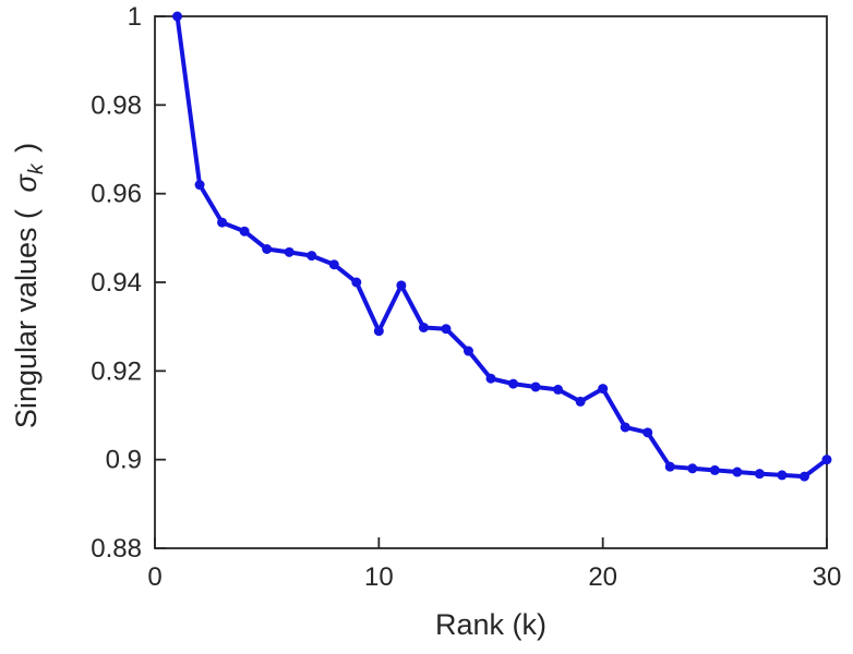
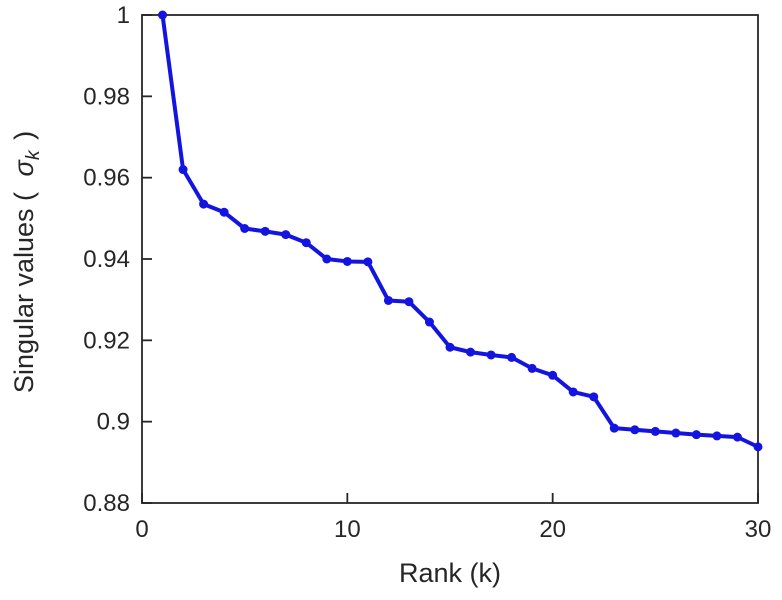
10: 0.929 -> 0.939
20: 0.916 -> 0.911
30: 0.900 -> 0.894
